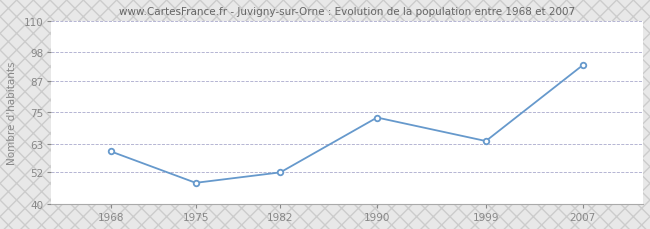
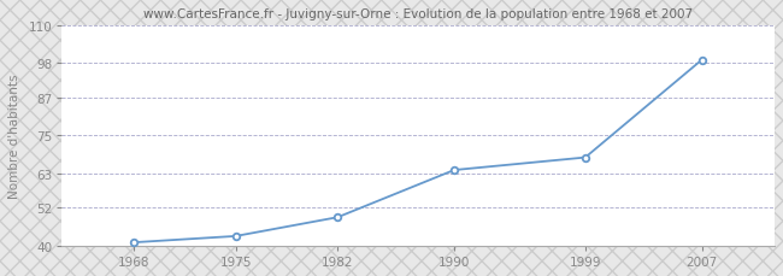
1968: 60 -> 41
1975: 48 -> 43
1982: 52 -> 49
1990: 73 -> 64
1999: 64 -> 68
2007: 93 -> 99
